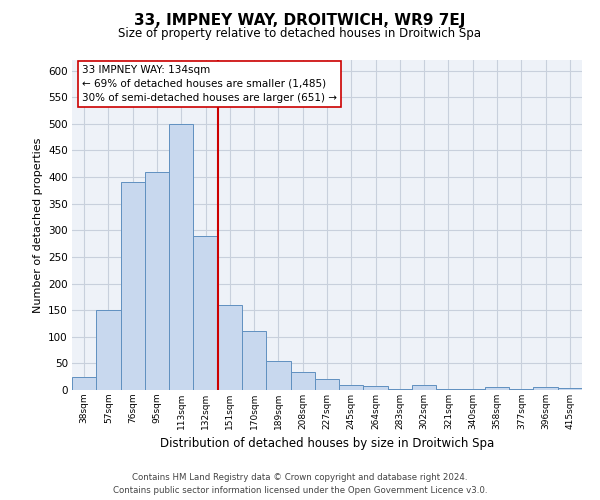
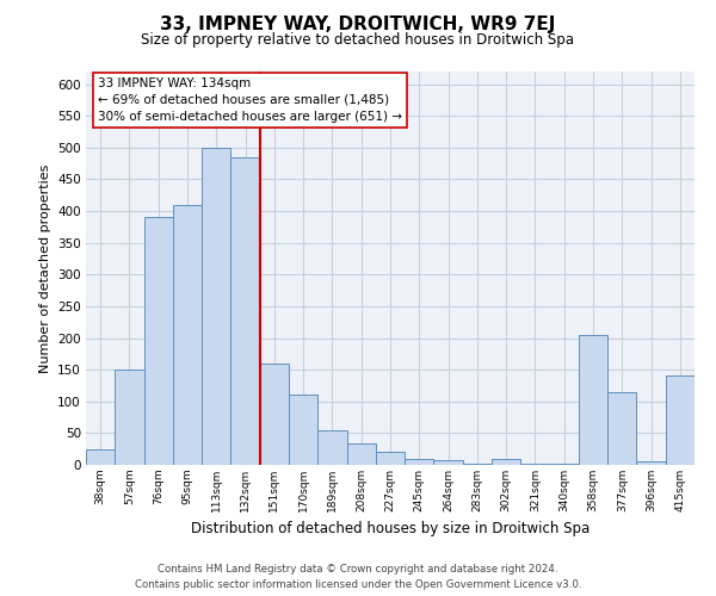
132sqm: 290 -> 484
358sqm: 5 -> 204
377sqm: 2 -> 114
415sqm: 3 -> 140
